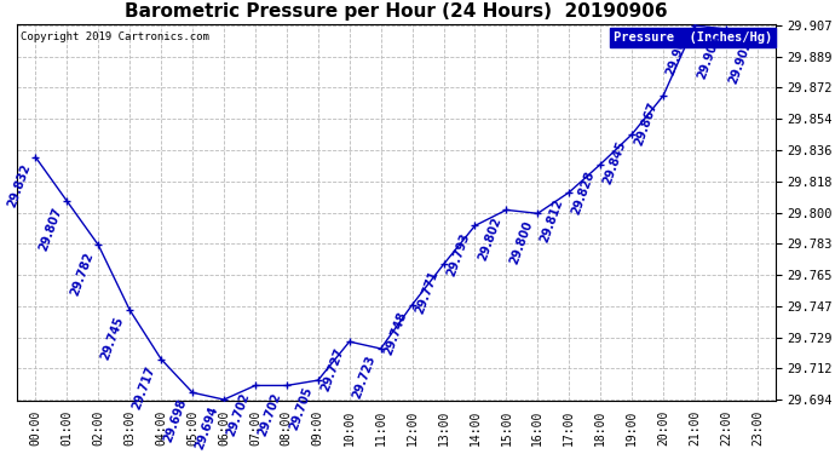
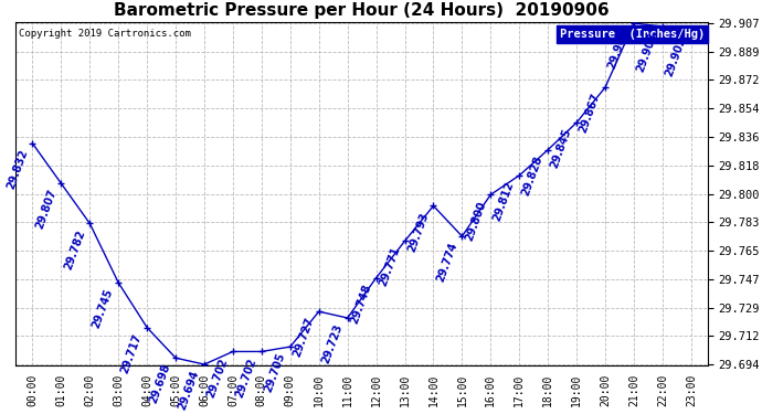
15:00: 29.802 -> 29.774
